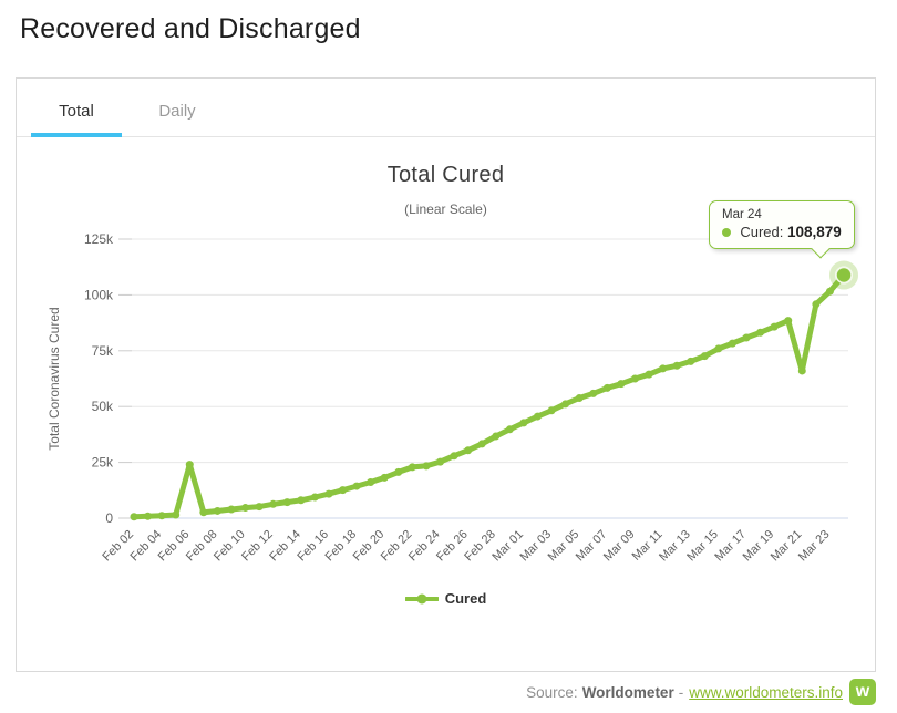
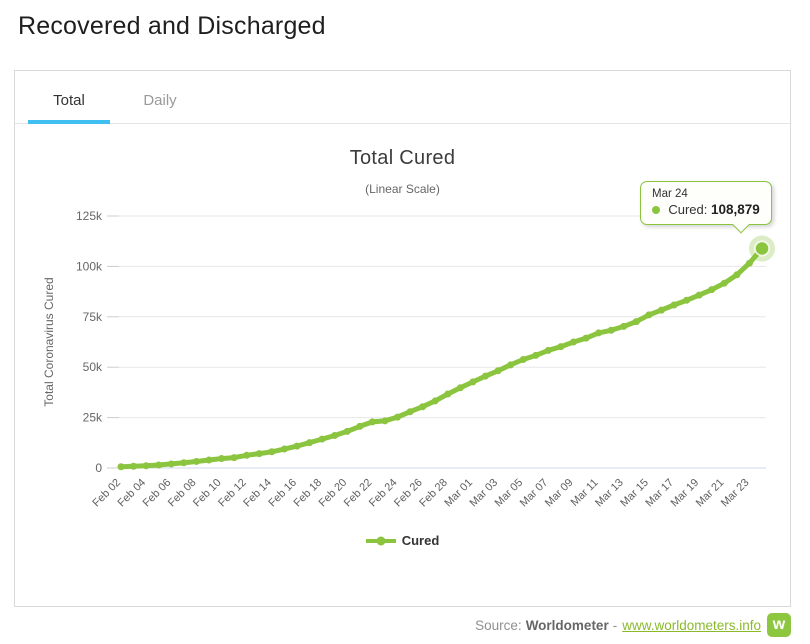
Feb 06: 24k -> 2k
Mar 21: 66k -> 92k
